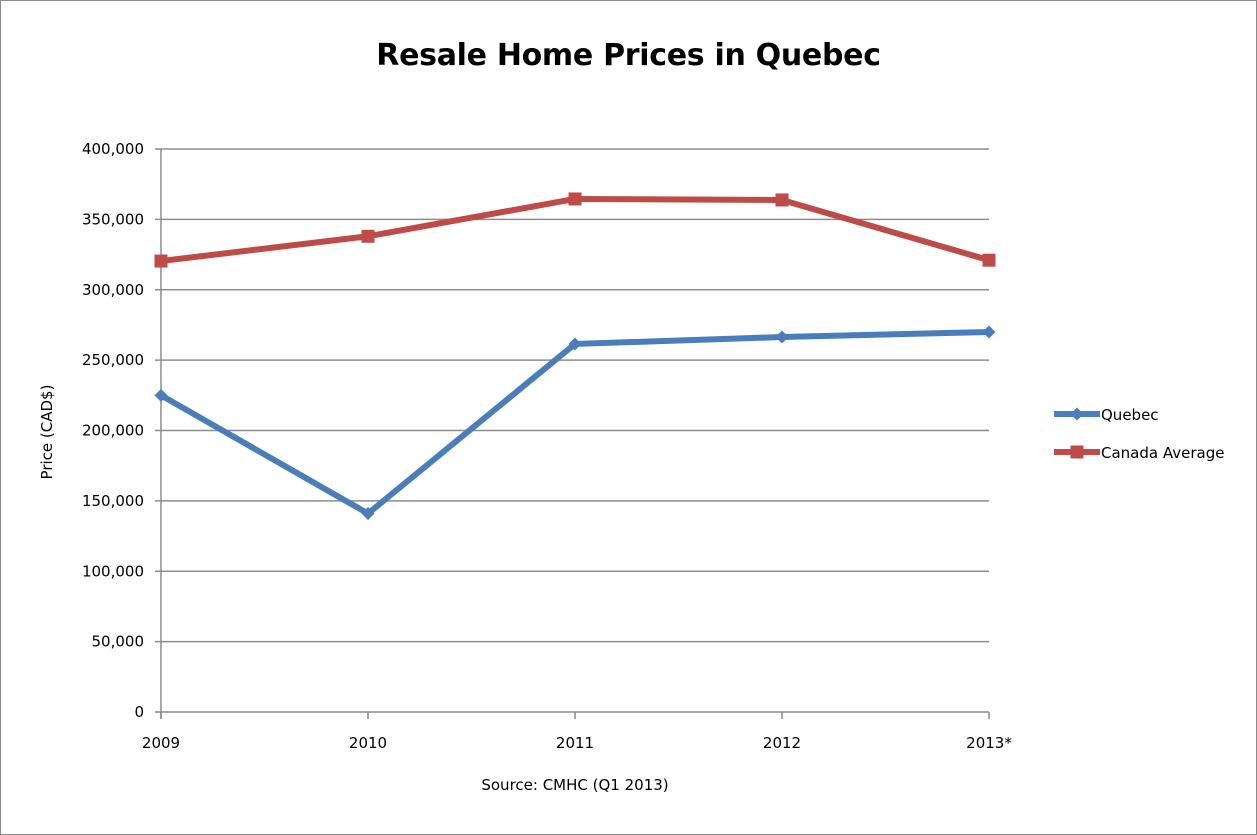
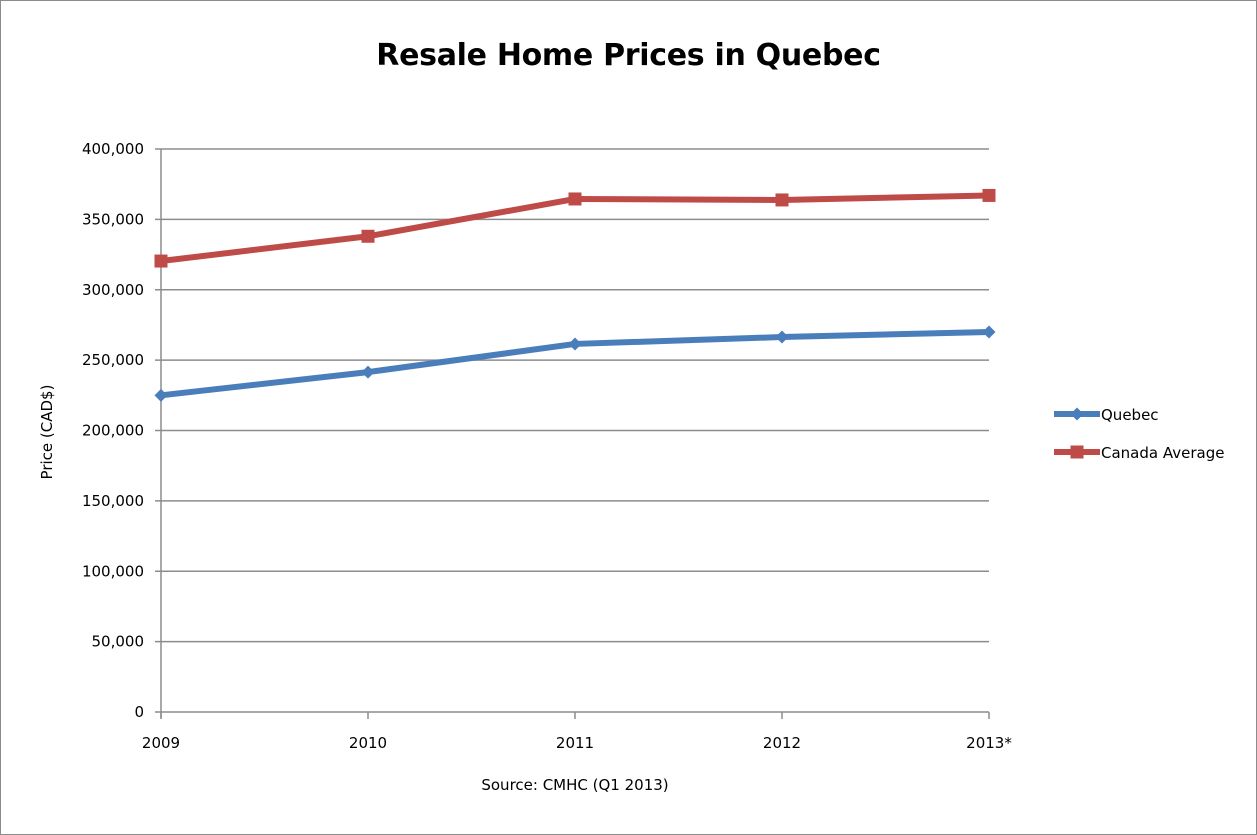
Quebec/2010: 141000 -> 242000
Canada Average/2013*: 321000 -> 367000
